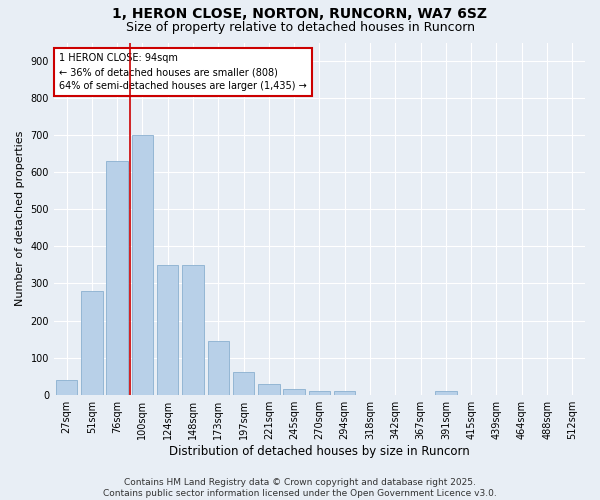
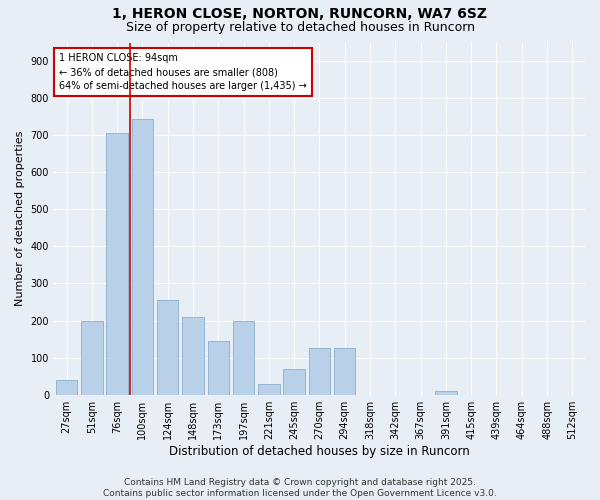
51sqm: 280 -> 200
76sqm: 630 -> 705
100sqm: 700 -> 745
124sqm: 350 -> 255
148sqm: 350 -> 210
197sqm: 60 -> 200
245sqm: 15 -> 70
270sqm: 10 -> 125
294sqm: 10 -> 125
